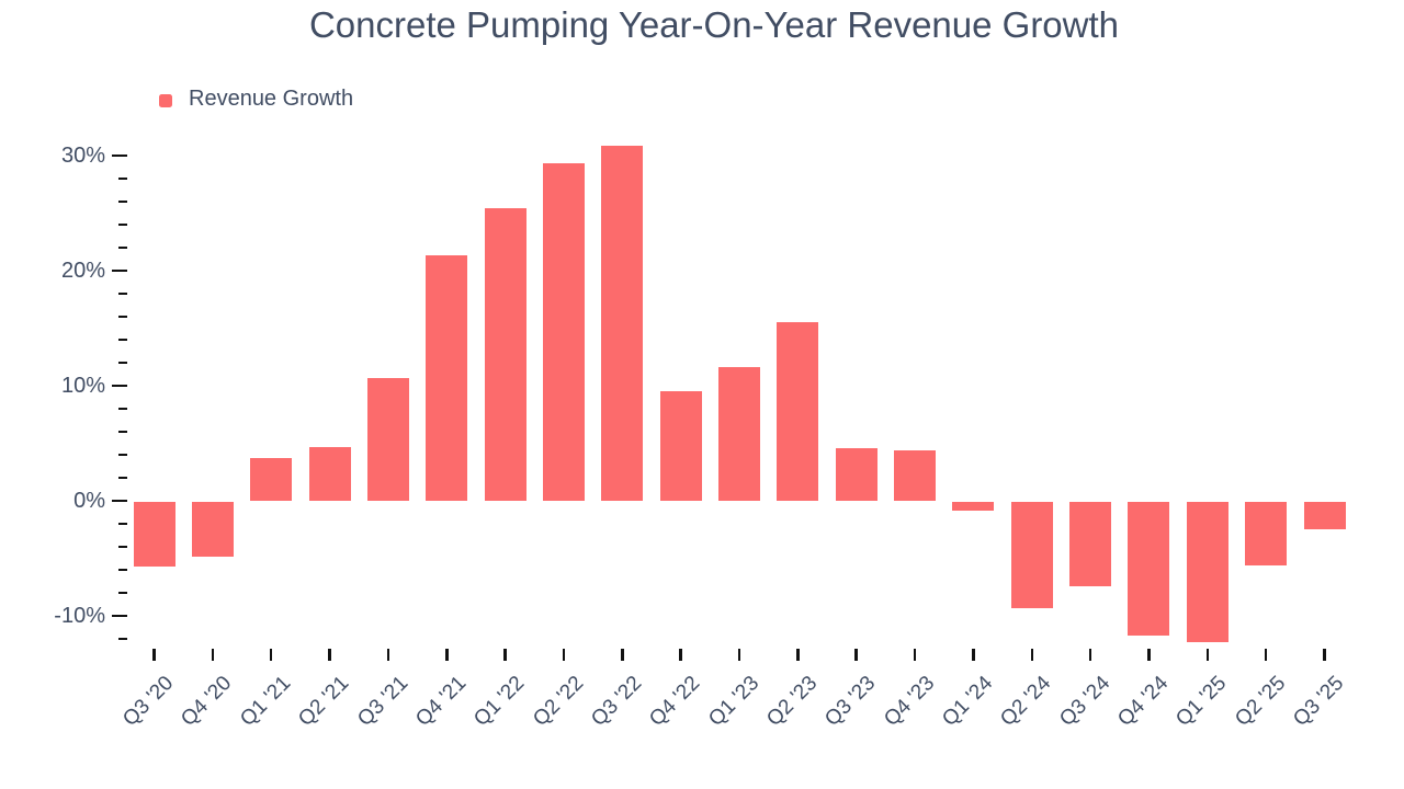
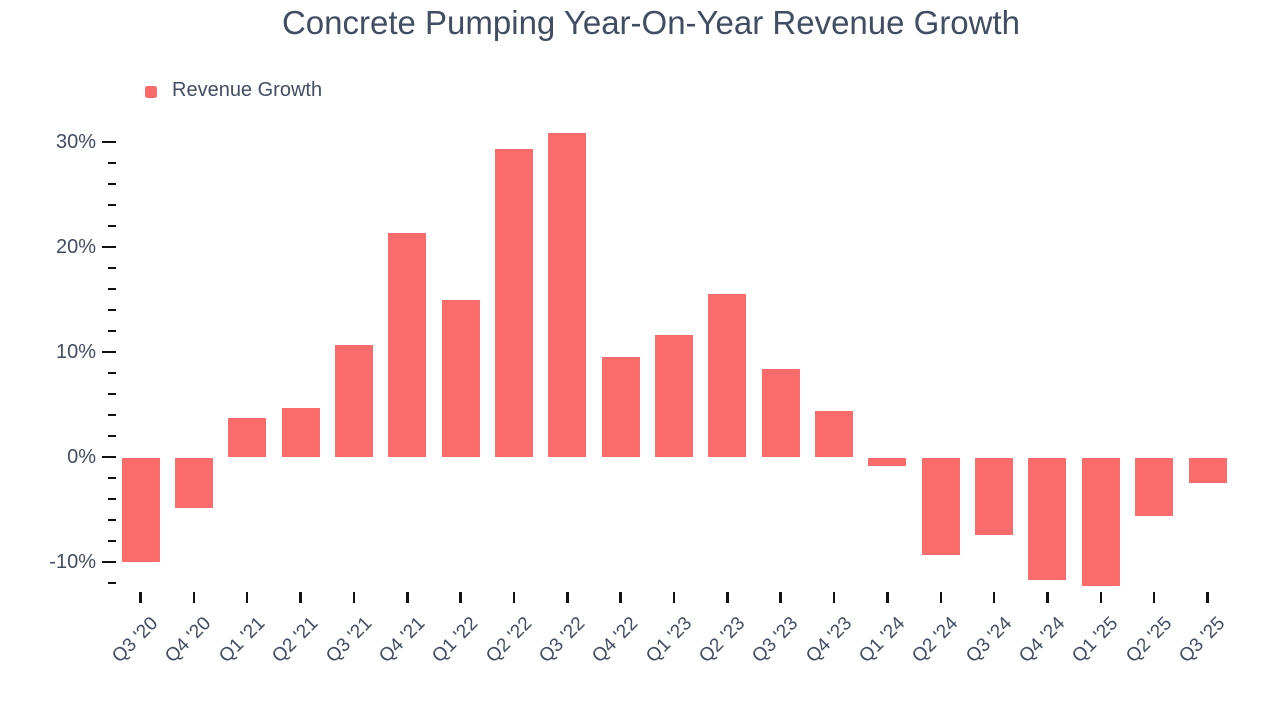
Q3 '20: -5.6% -> -9.9%
Q1 '22: 25.4% -> 15.0%
Q3 '23: 4.6% -> 8.4%
